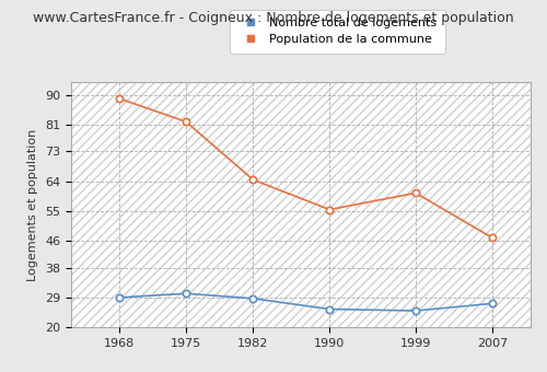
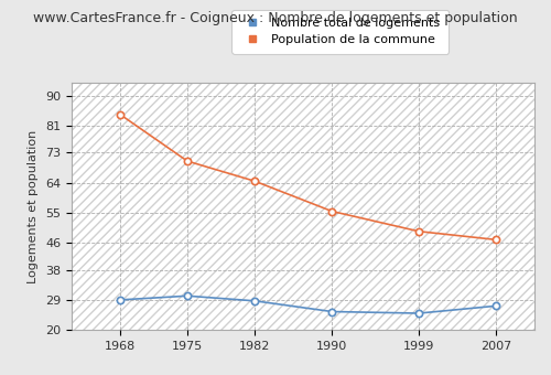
Population de la commune/1968: 89.0 -> 84.5
Population de la commune/1975: 82.0 -> 70.5
Population de la commune/1999: 60.5 -> 49.5
